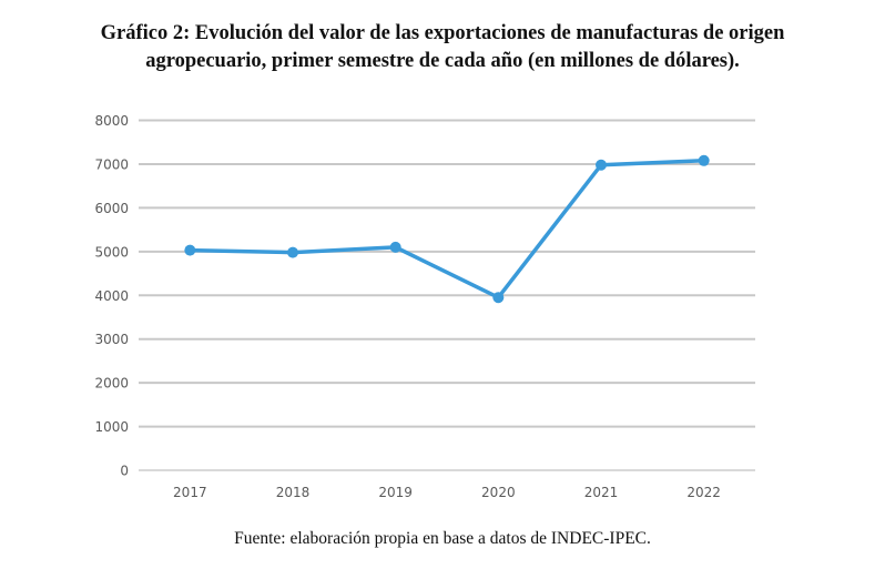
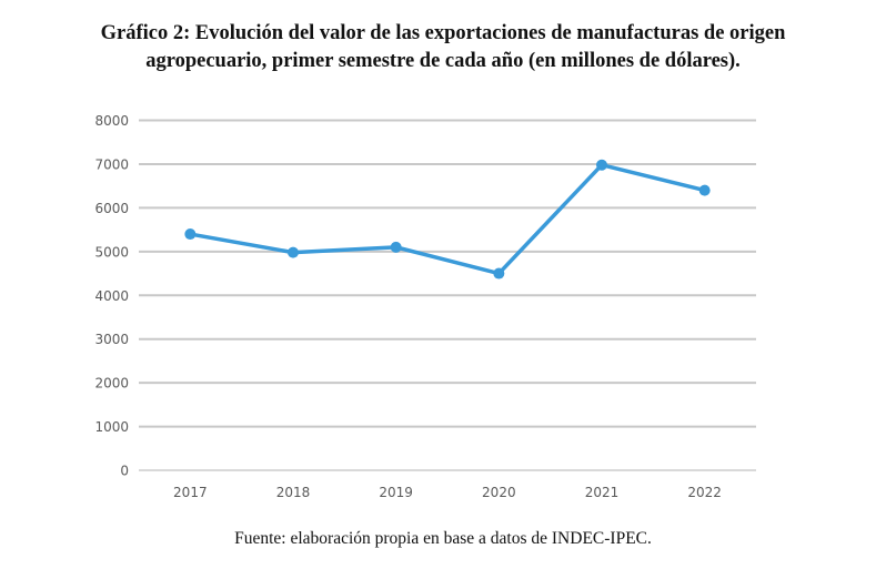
2017: 5000 -> 5400
2020: 4000 -> 4500
2022: 7100 -> 6400
